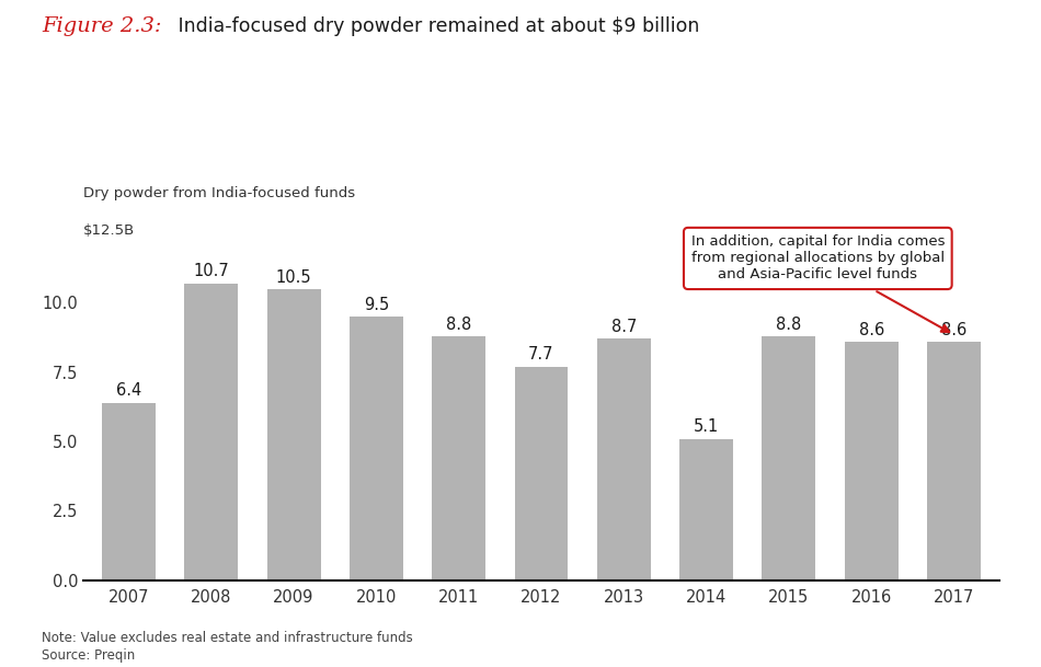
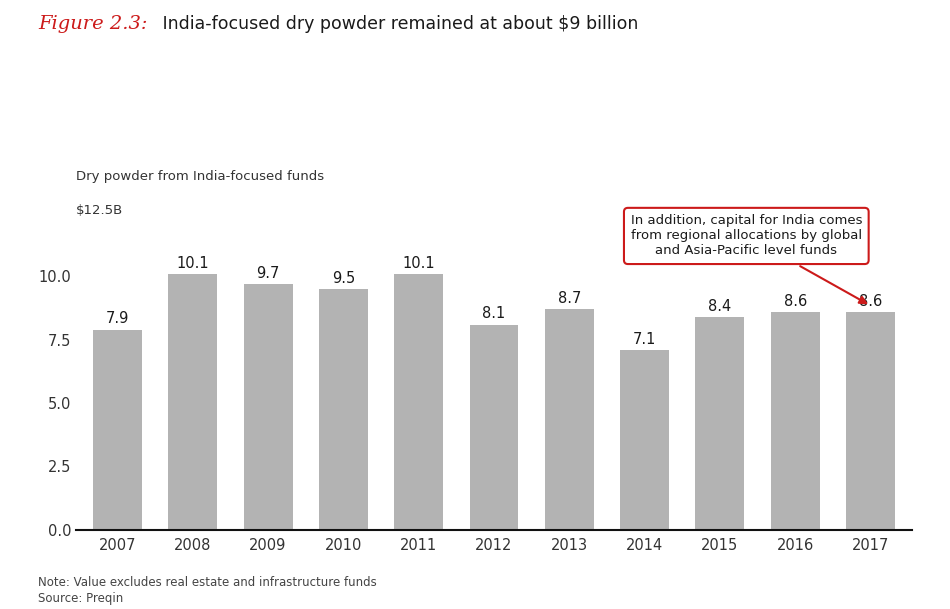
2007: 6.4 -> 7.9
2008: 10.7 -> 10.1
2009: 10.5 -> 9.7
2011: 8.8 -> 10.1
2012: 7.7 -> 8.1
2014: 5.1 -> 7.1
2015: 8.8 -> 8.4
